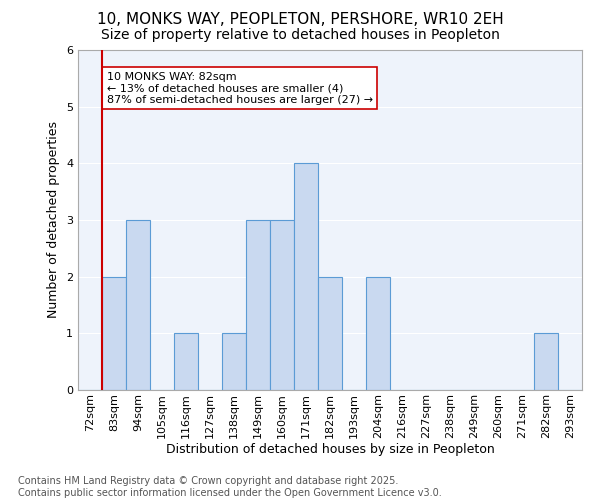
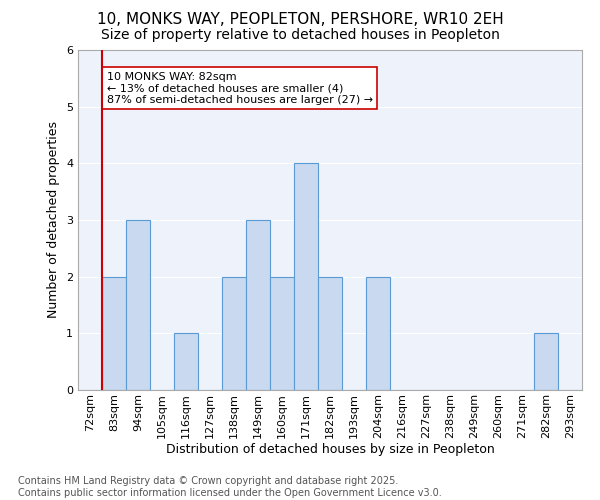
138sqm: 1 -> 2
160sqm: 3 -> 2
